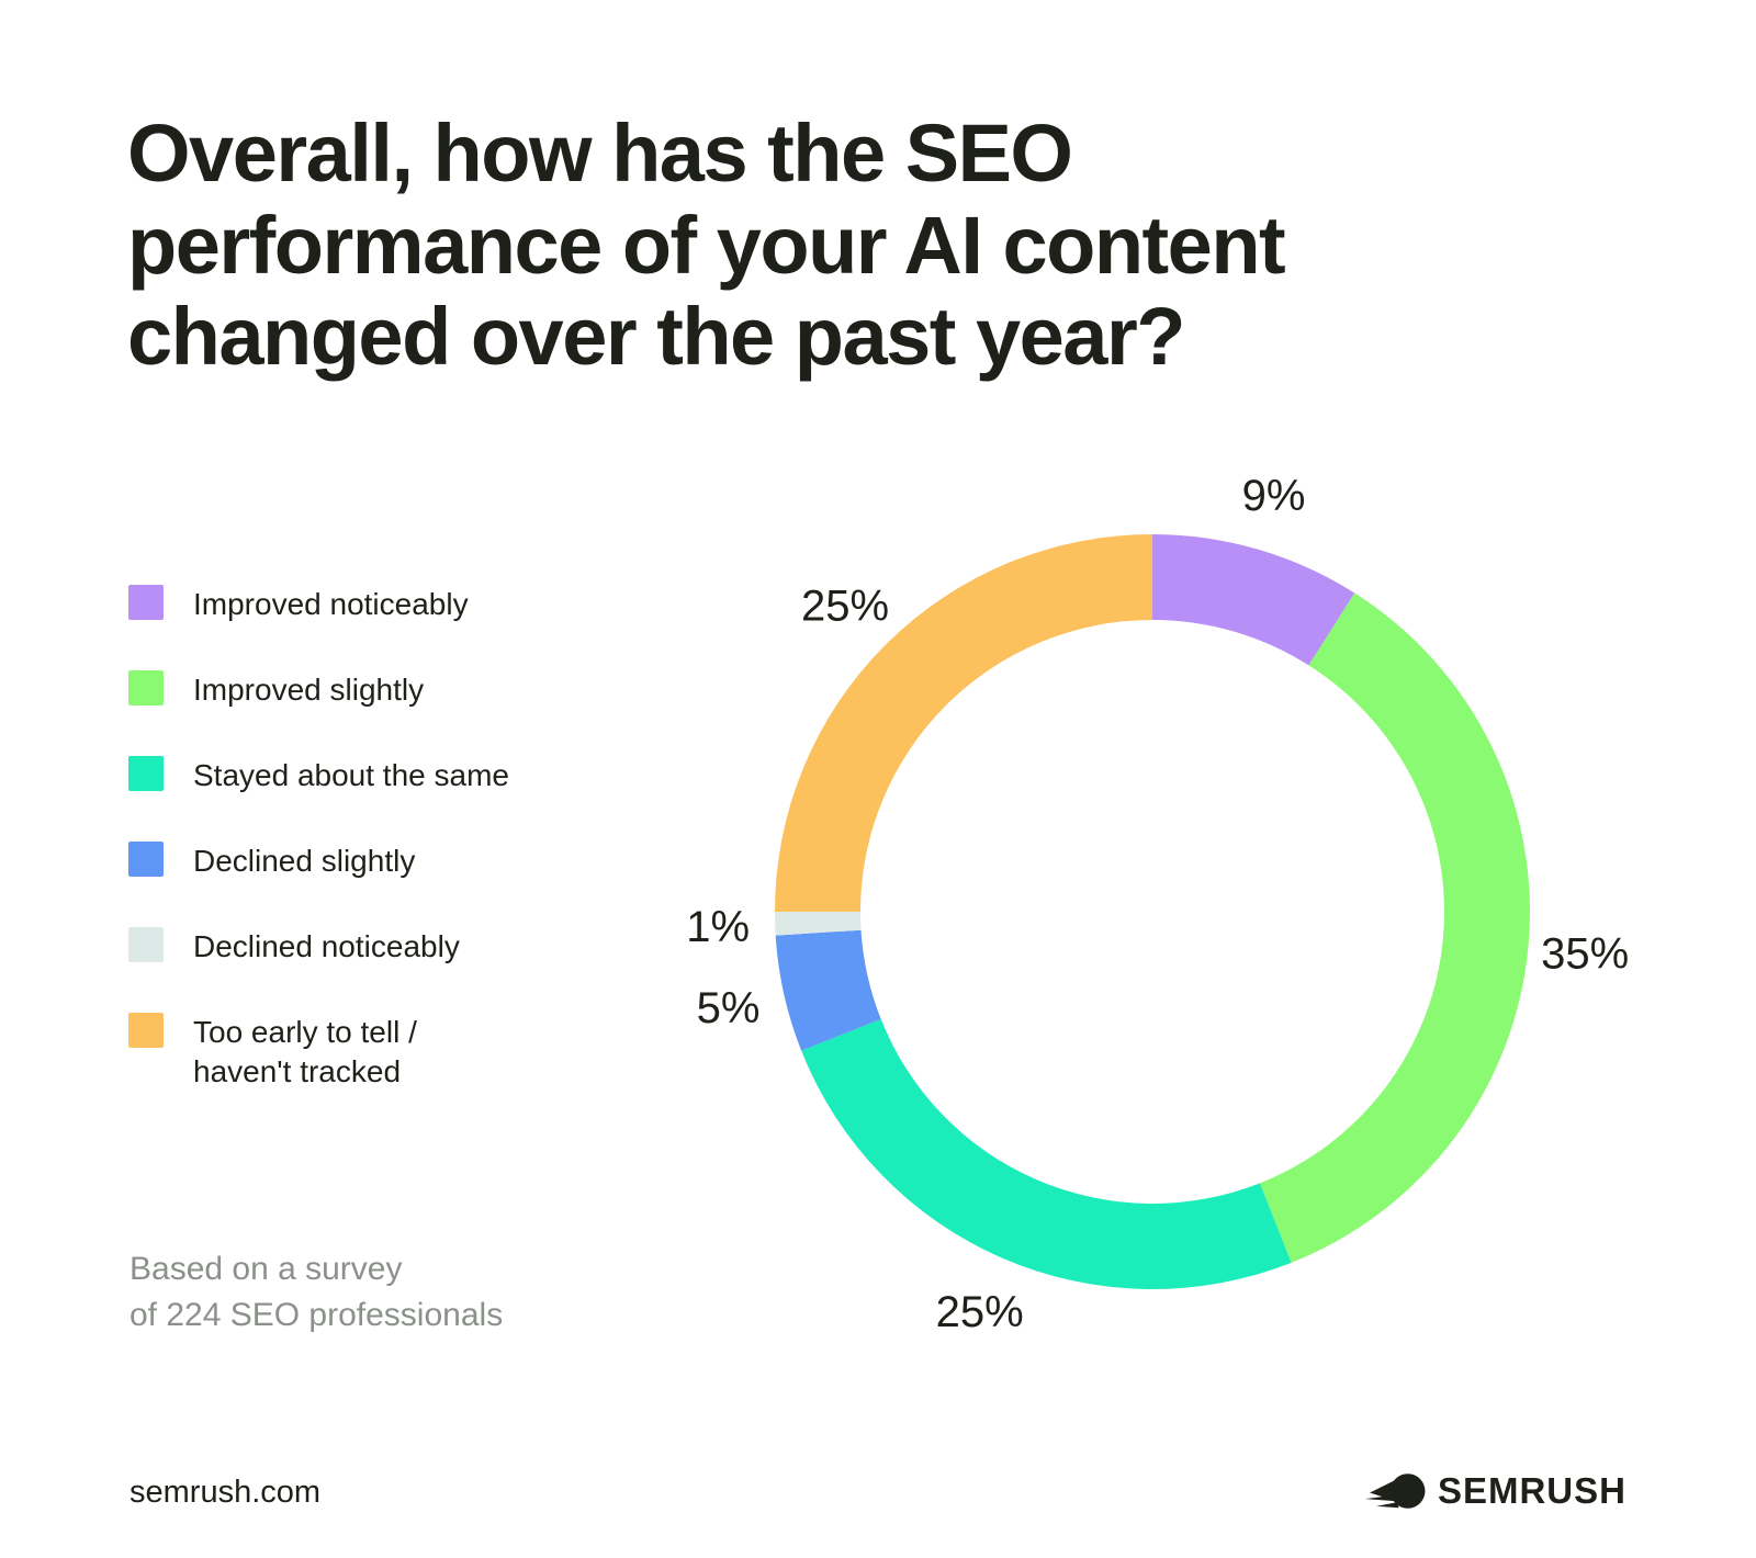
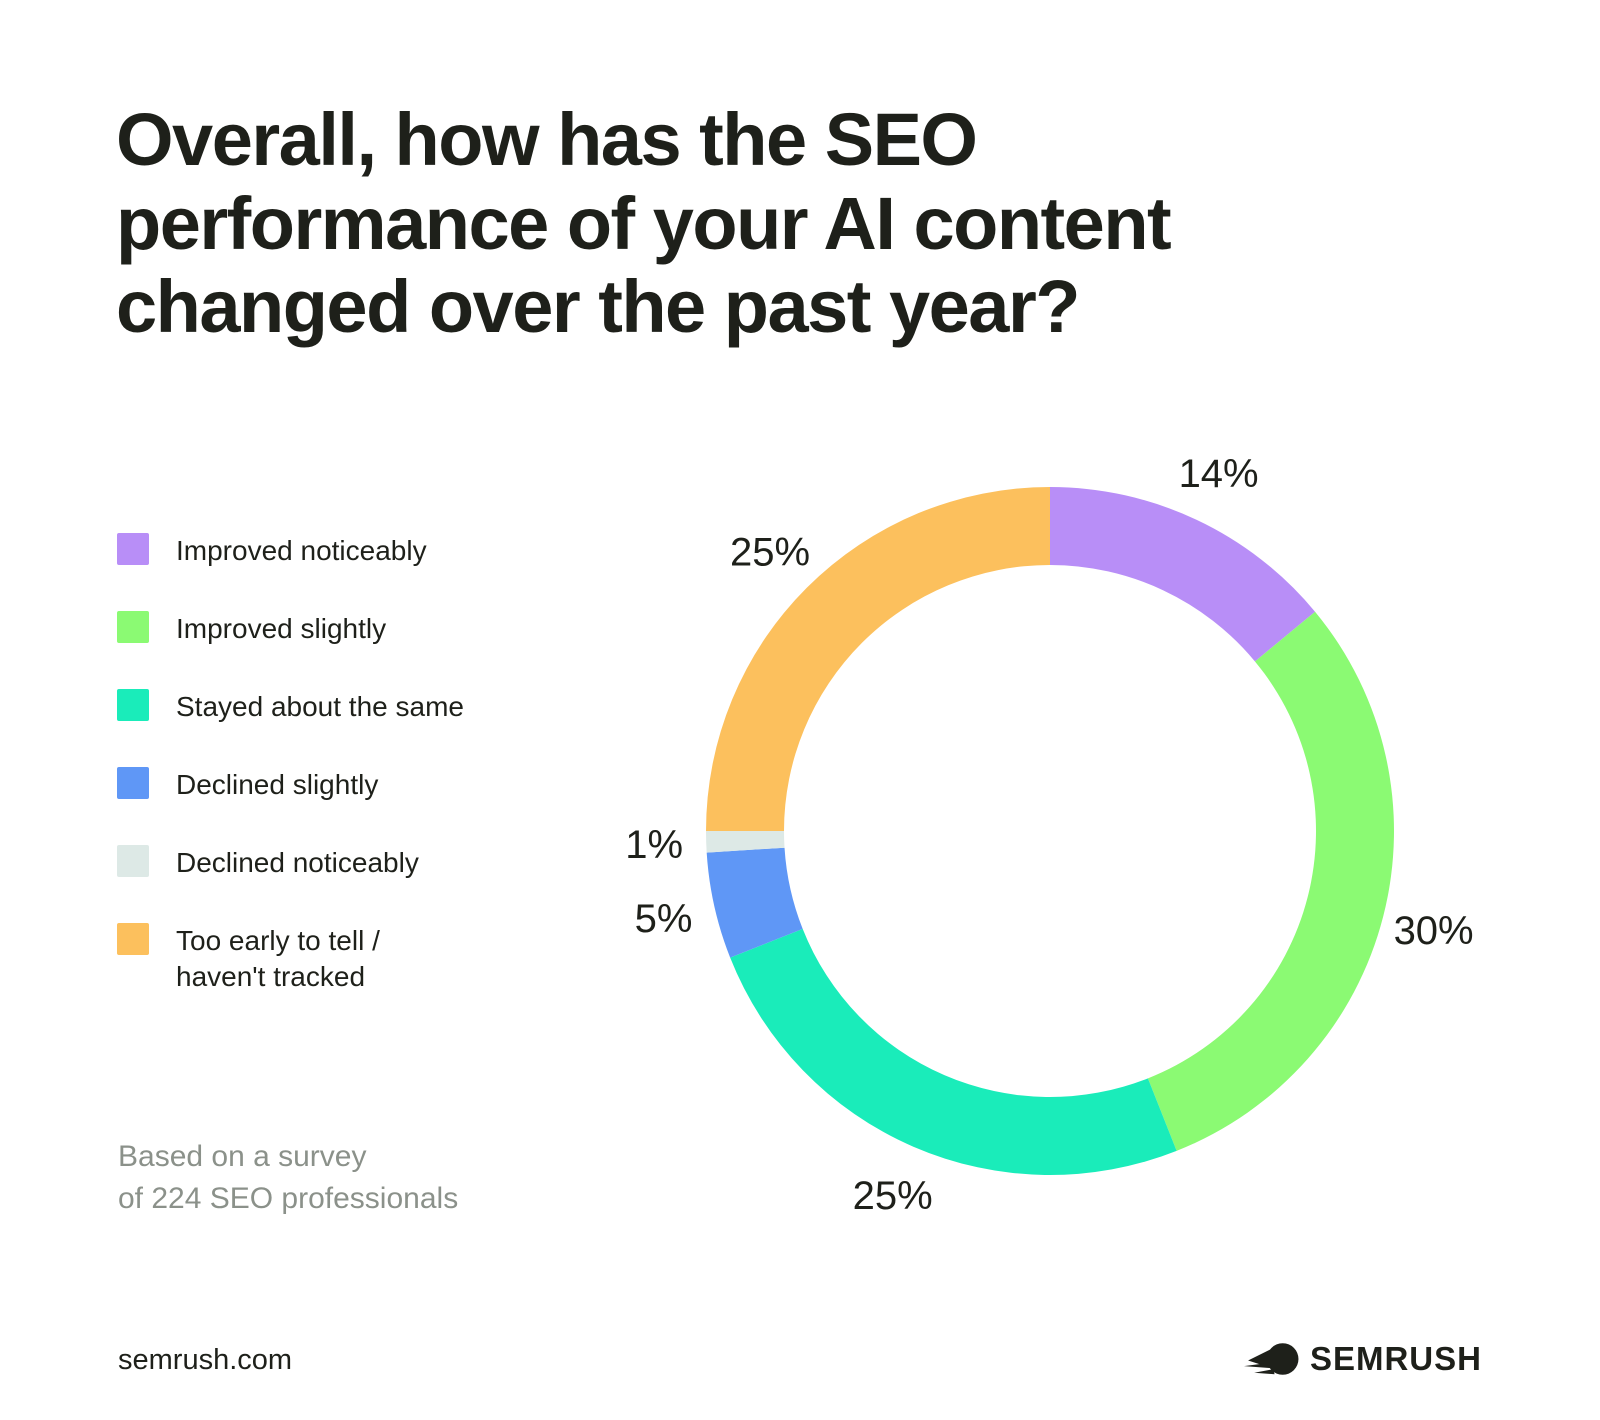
Improved noticeably: 9% -> 14%
Improved slightly: 35% -> 30%
